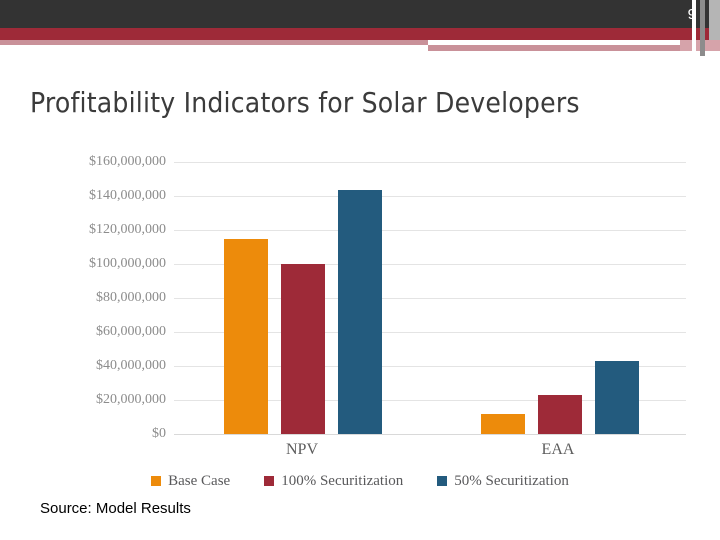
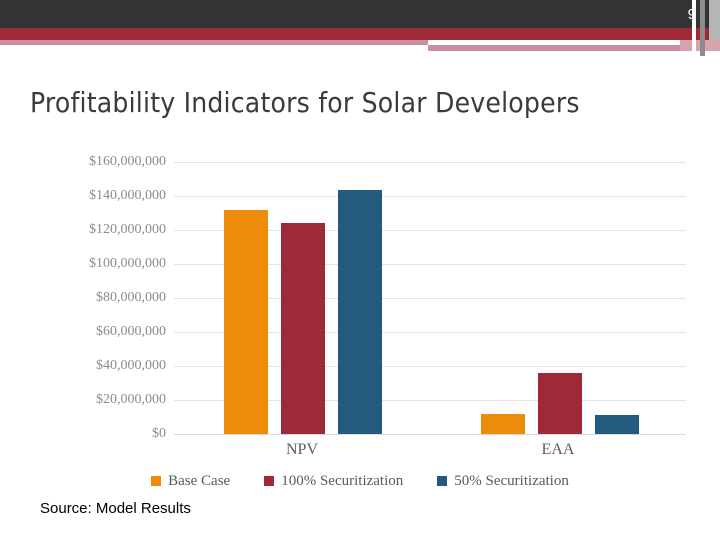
Base Case/NPV: $115000000 -> $132000000
100% Securitization/NPV: $100000000 -> $124000000
100% Securitization/EAA: $23000000 -> $36000000
50% Securitization/EAA: $43000000 -> $11000000
